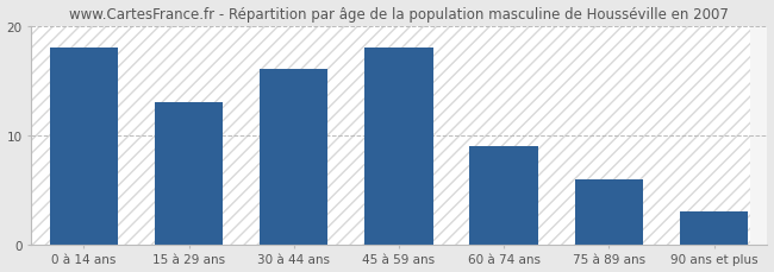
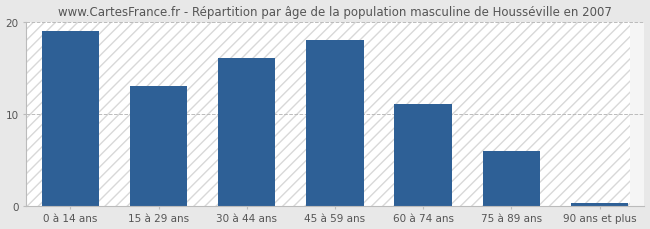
0 à 14 ans: 18.0 -> 19.0
60 à 74 ans: 9.0 -> 11.0
90 ans et plus: 3.0 -> 0.3
